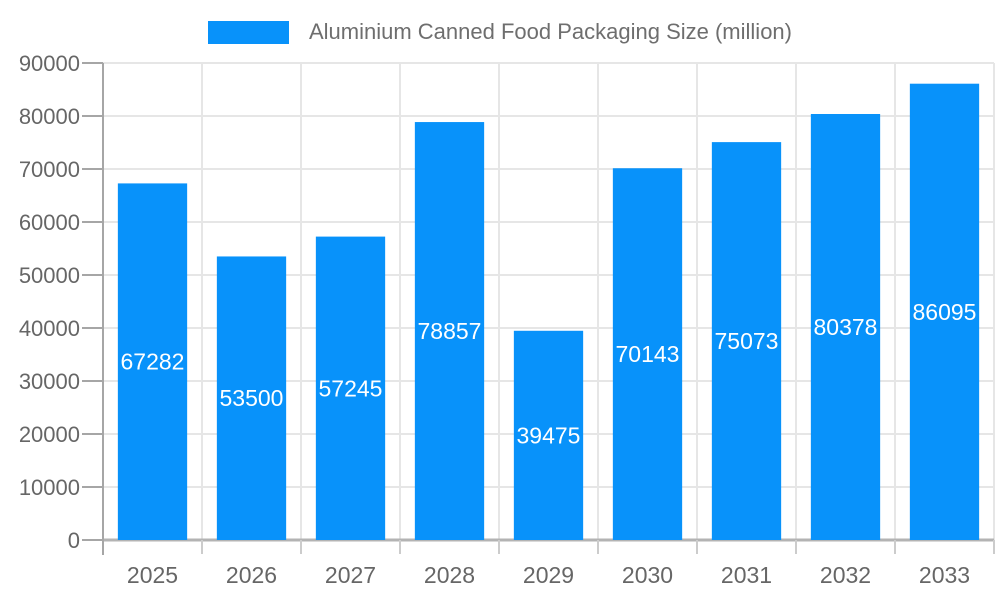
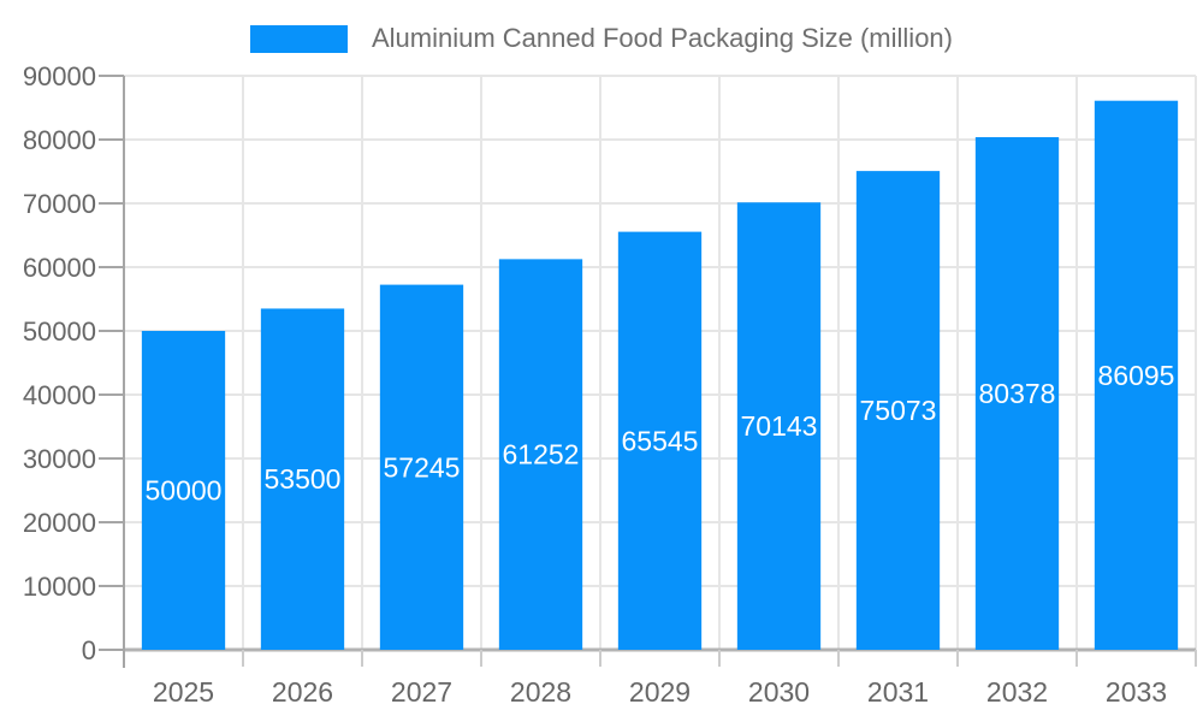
2025: 67282 -> 50000
2028: 78857 -> 61252
2029: 39475 -> 65545
